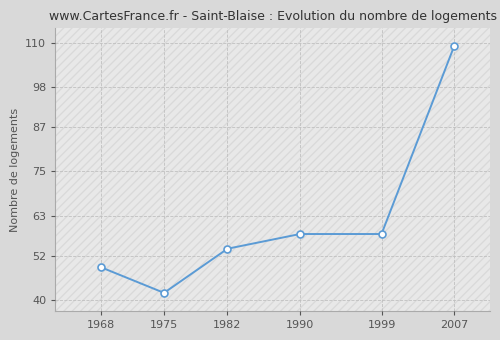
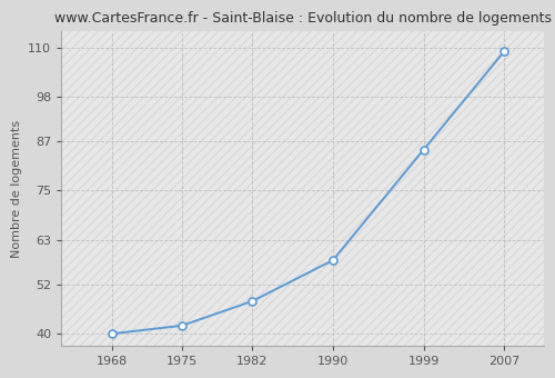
1968: 49 -> 40
1982: 54 -> 48
1999: 58 -> 85
